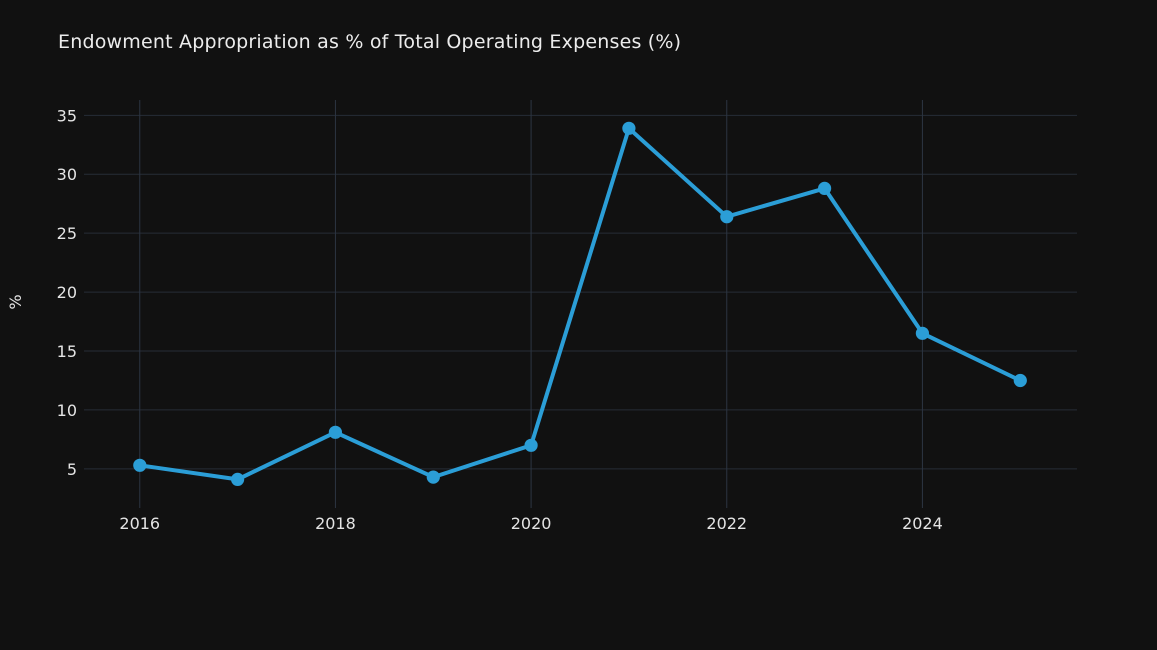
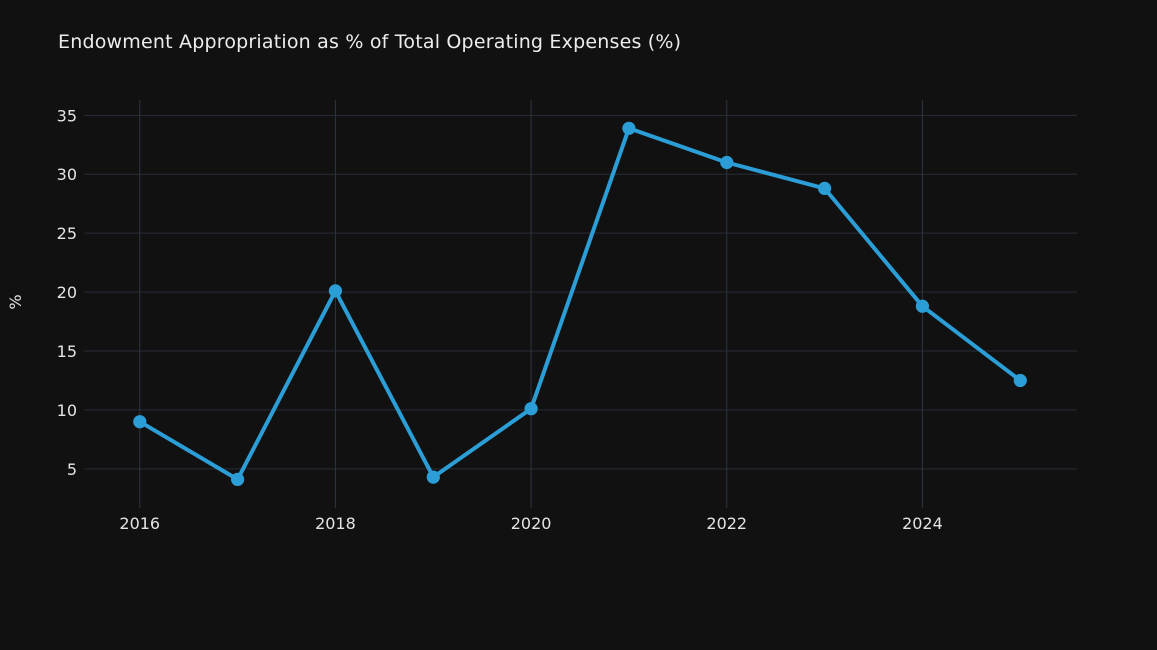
2016: 5.3 -> 9.0
2018: 8.1 -> 20.1
2020: 7.0 -> 10.1
2022: 26.4 -> 31.0
2024: 16.5 -> 18.8
